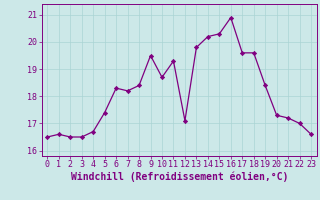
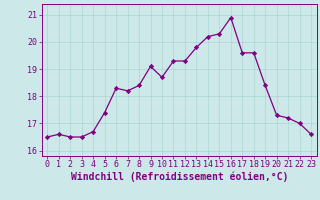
9: 19.5 -> 19.1
12: 17.1 -> 19.3
